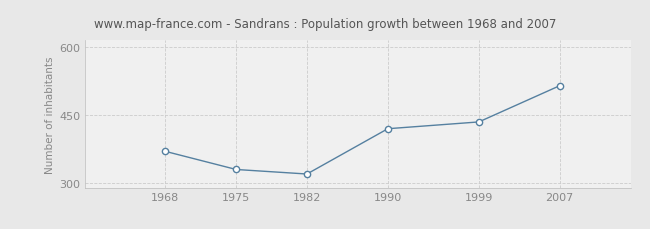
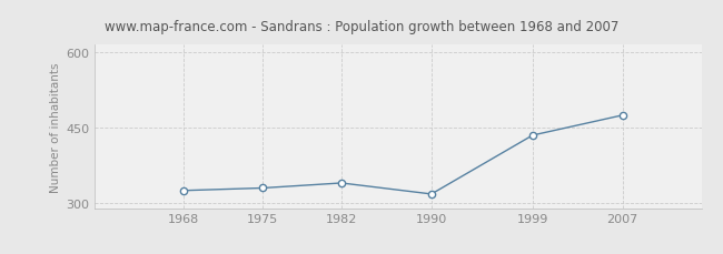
1968: 370 -> 325
1982: 320 -> 340
1990: 420 -> 318
2007: 515 -> 475
